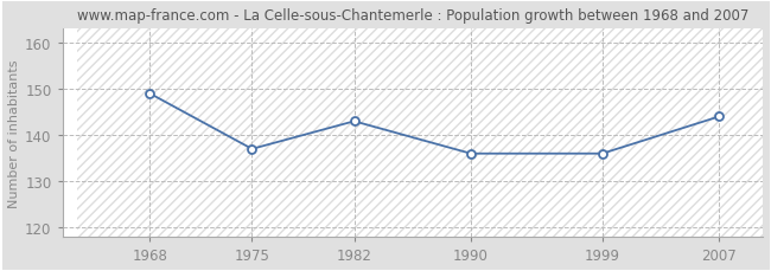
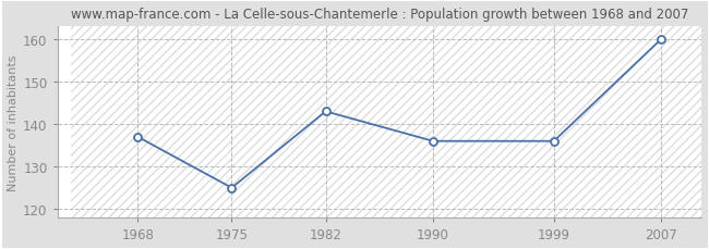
1968: 149 -> 137
1975: 137 -> 125
2007: 144 -> 160
